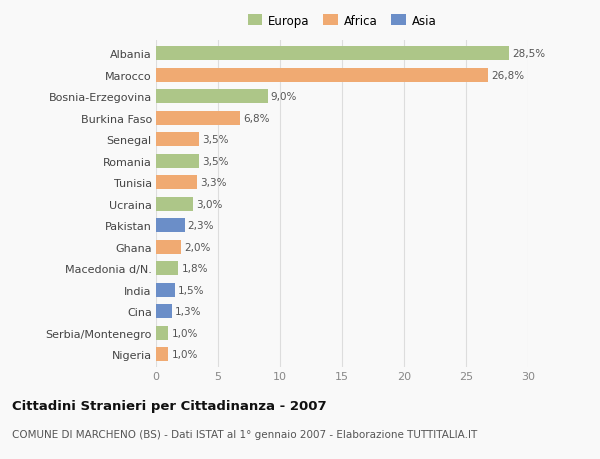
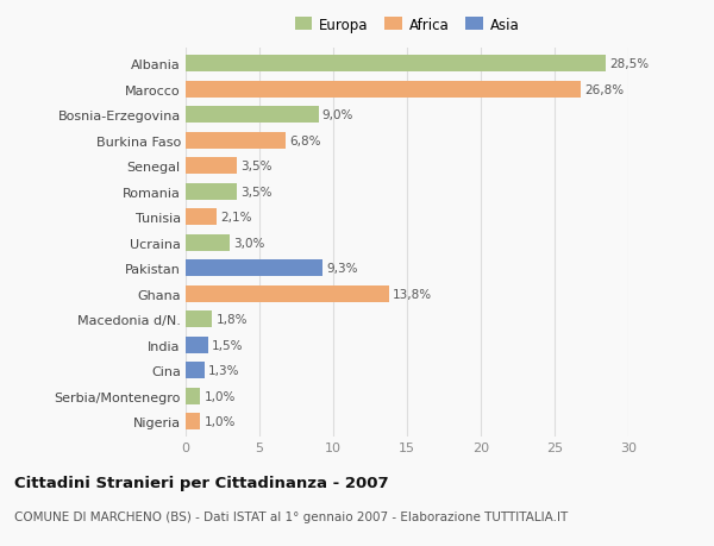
Tunisia: 3,3% -> 2,1%
Pakistan: 2,3% -> 9,3%
Ghana: 2,0% -> 13,8%
